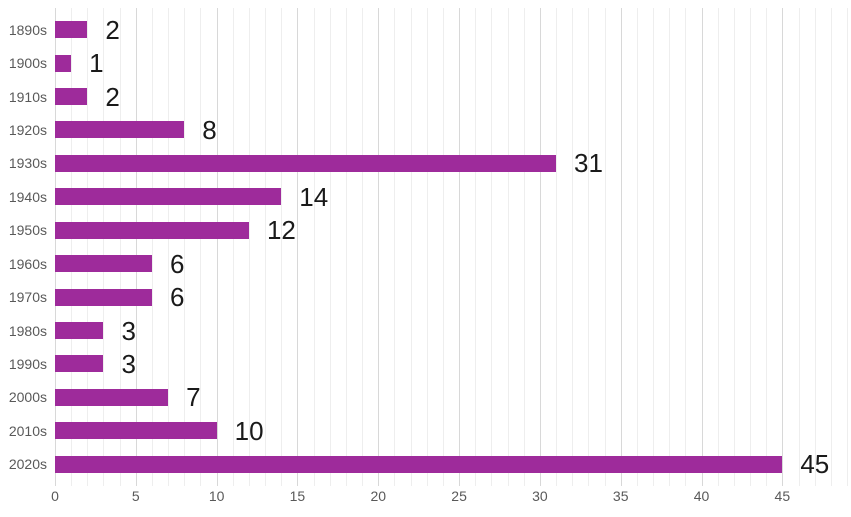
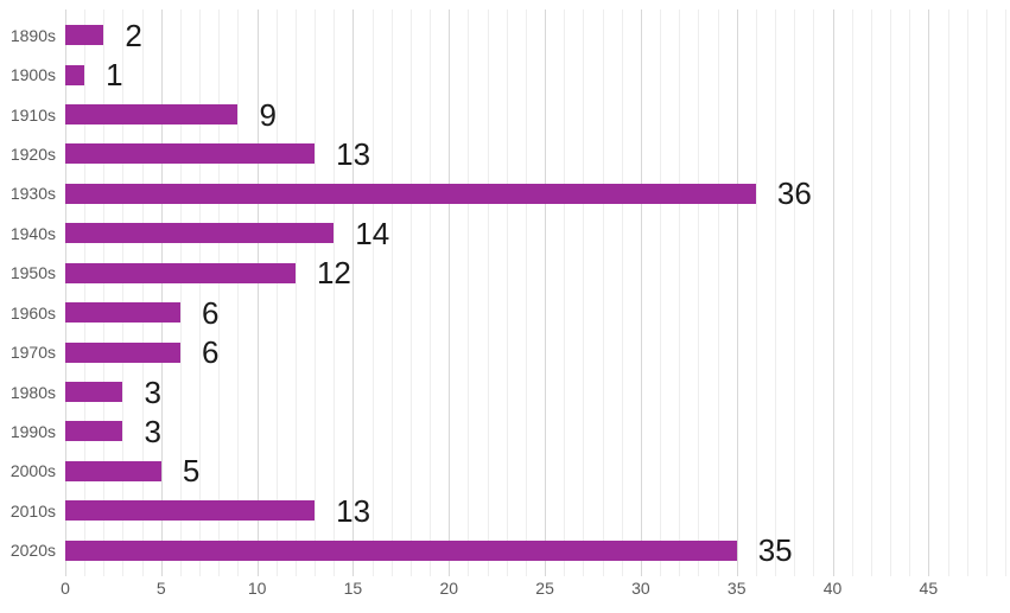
1910s: 2 -> 9
1920s: 8 -> 13
1930s: 31 -> 36
2000s: 7 -> 5
2010s: 10 -> 13
2020s: 45 -> 35
